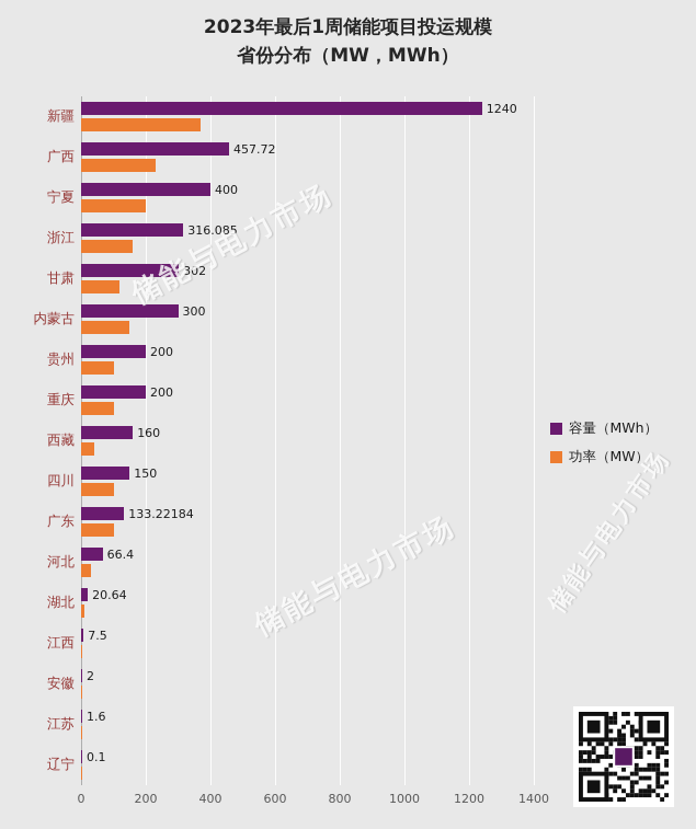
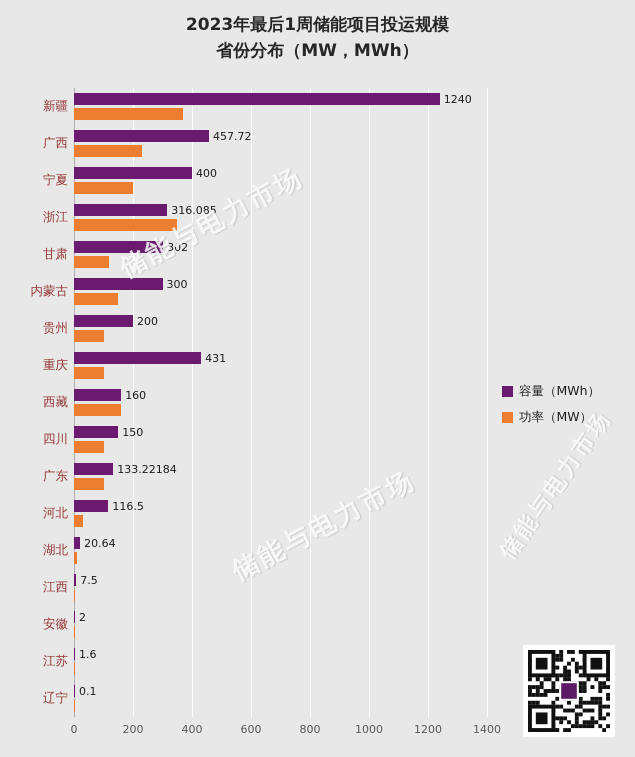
功率（MW）/浙江: 160 -> 350
容量（MWh）/重庆: 200 -> 431
功率（MW）/西藏: 40 -> 160
容量（MWh）/河北: 66.4 -> 116.5
